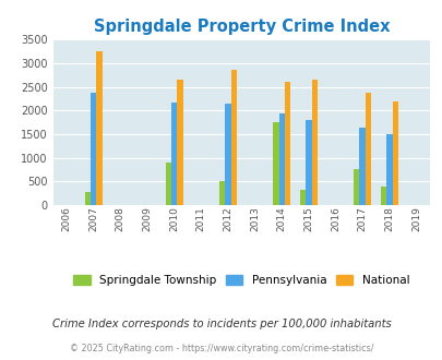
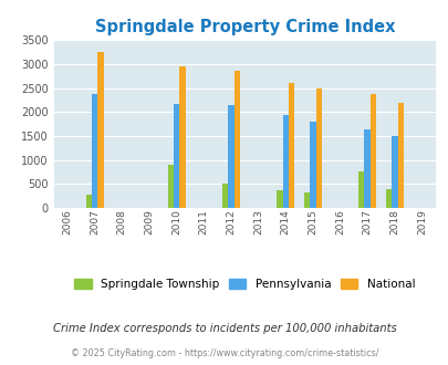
National/2010: 2650 -> 2960
Springdale Township/2014: 1750 -> 380
National/2015: 2650 -> 2490
